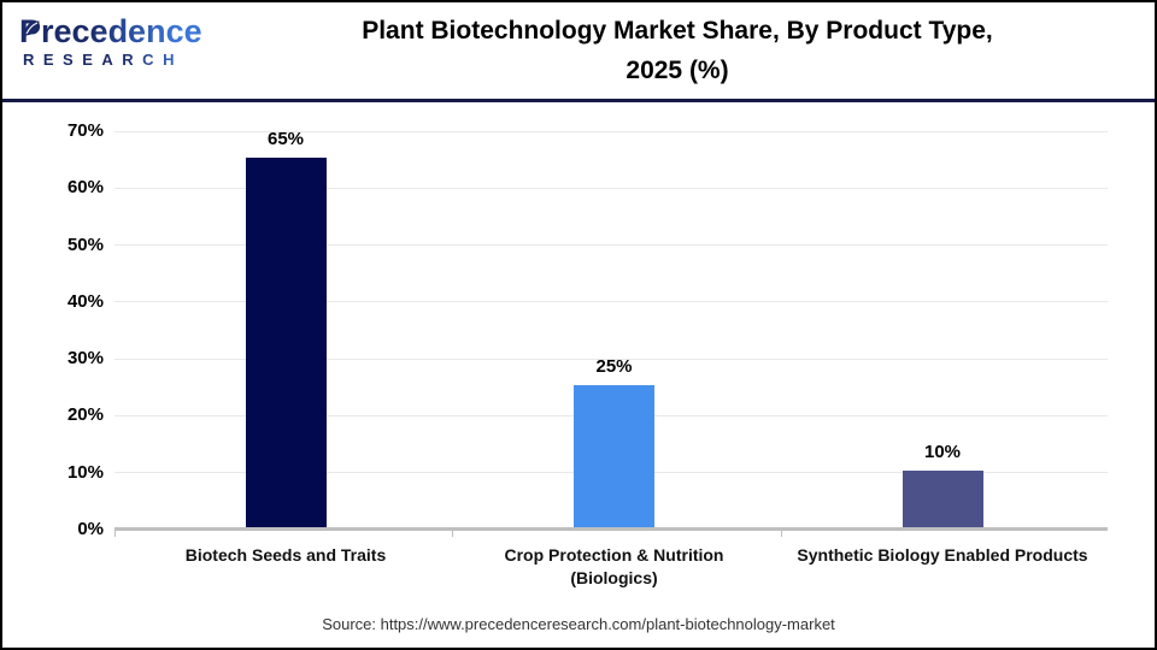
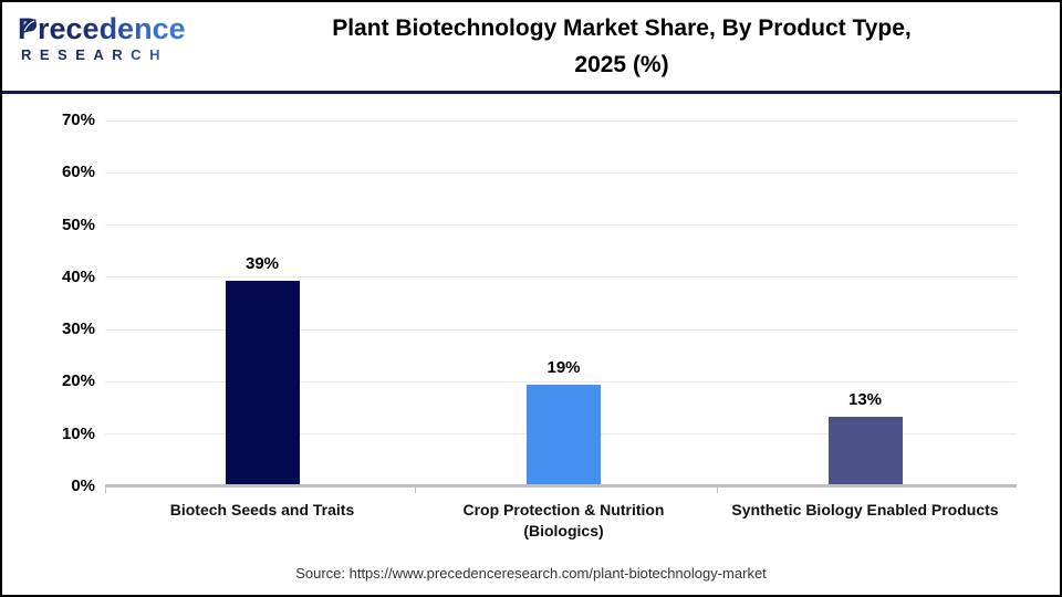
Biotech Seeds and Traits: 65% -> 39%
Crop Protection & Nutrition (Biologics): 25% -> 19%
Synthetic Biology Enabled Products: 10% -> 13%
